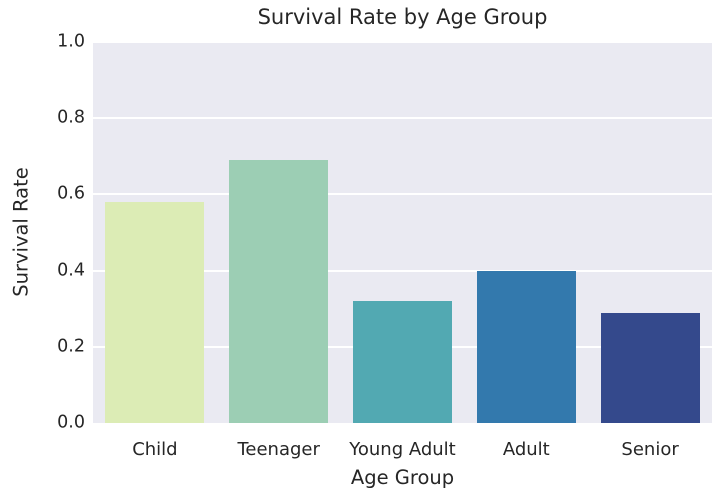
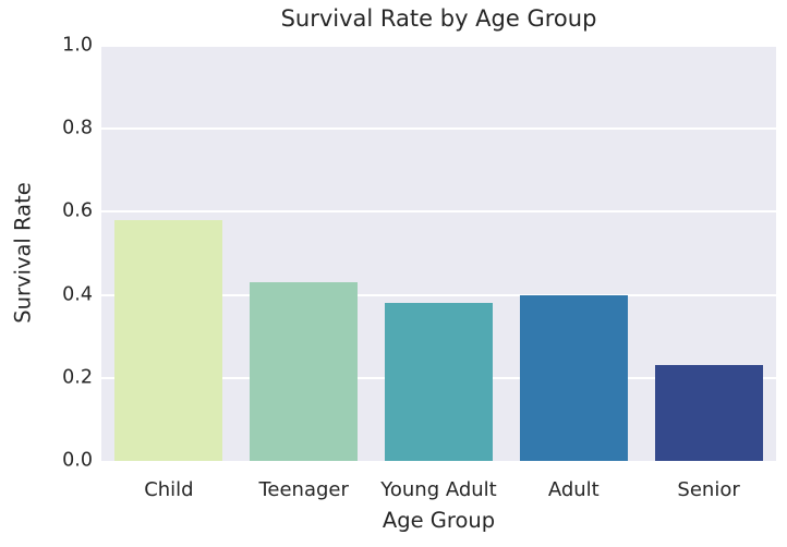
Teenager: 0.69 -> 0.43
Young Adult: 0.32 -> 0.38
Senior: 0.29 -> 0.23
